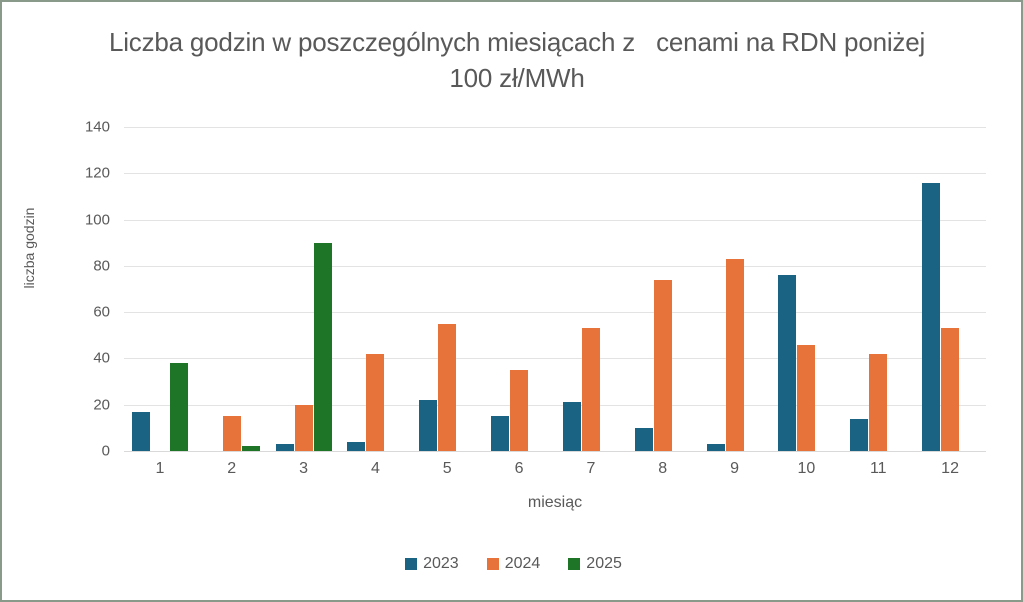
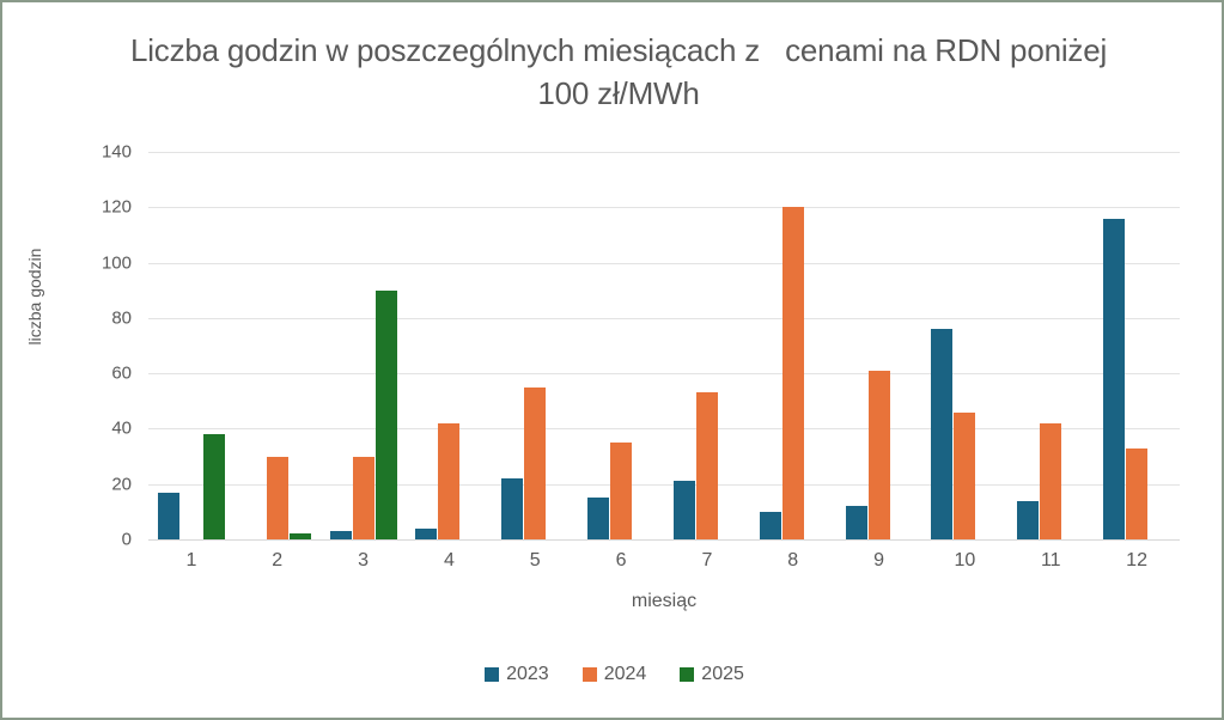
2024/2: 15 -> 30
2024/3: 20 -> 30
2024/8: 74 -> 120
2023/9: 3 -> 12
2024/9: 83 -> 61
2024/12: 53 -> 33
